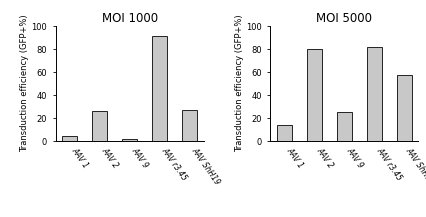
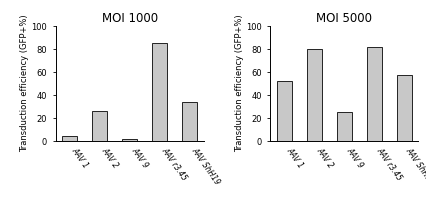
MOI 1000/AAV r3.45: 91 -> 85
MOI 1000/AAV ShH19: 27 -> 34
MOI 5000/AAV 1: 14 -> 52
